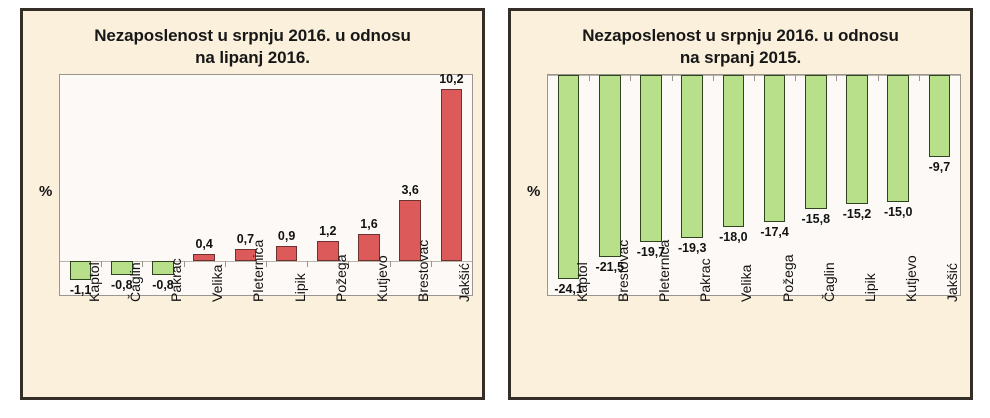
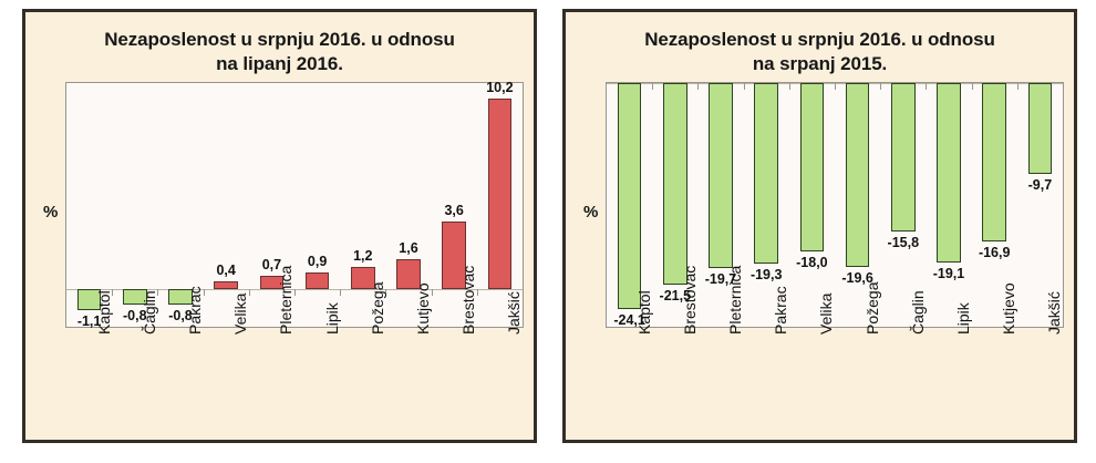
Nezaposlenost u srpnju 2016. u odnosu na srpanj 2015./Požega: -17,4 -> -19,6
Nezaposlenost u srpnju 2016. u odnosu na srpanj 2015./Lipik: -15,2 -> -19,1
Nezaposlenost u srpnju 2016. u odnosu na srpanj 2015./Kutjevo: -15,0 -> -16,9
